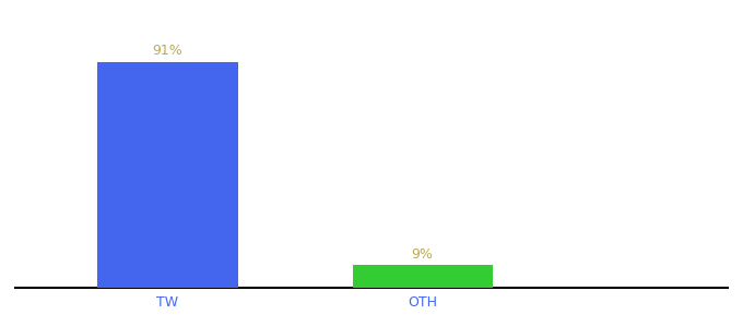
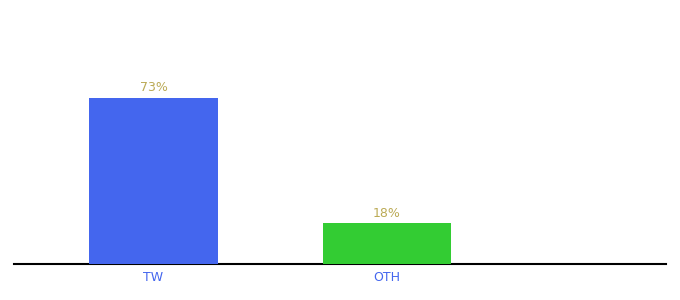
TW: 91% -> 73%
OTH: 9% -> 18%
